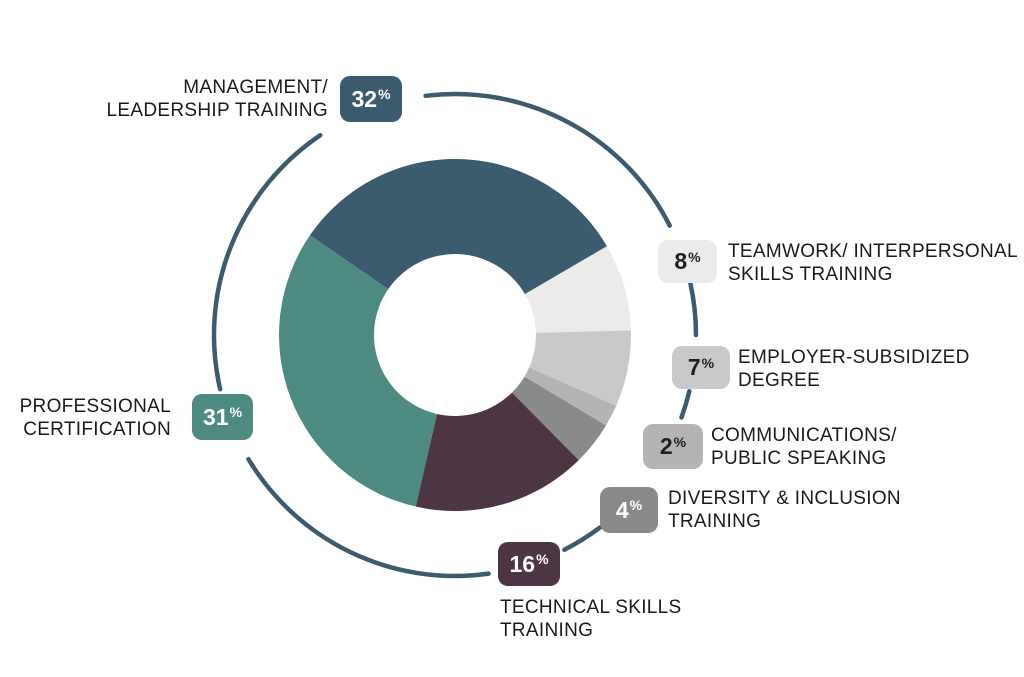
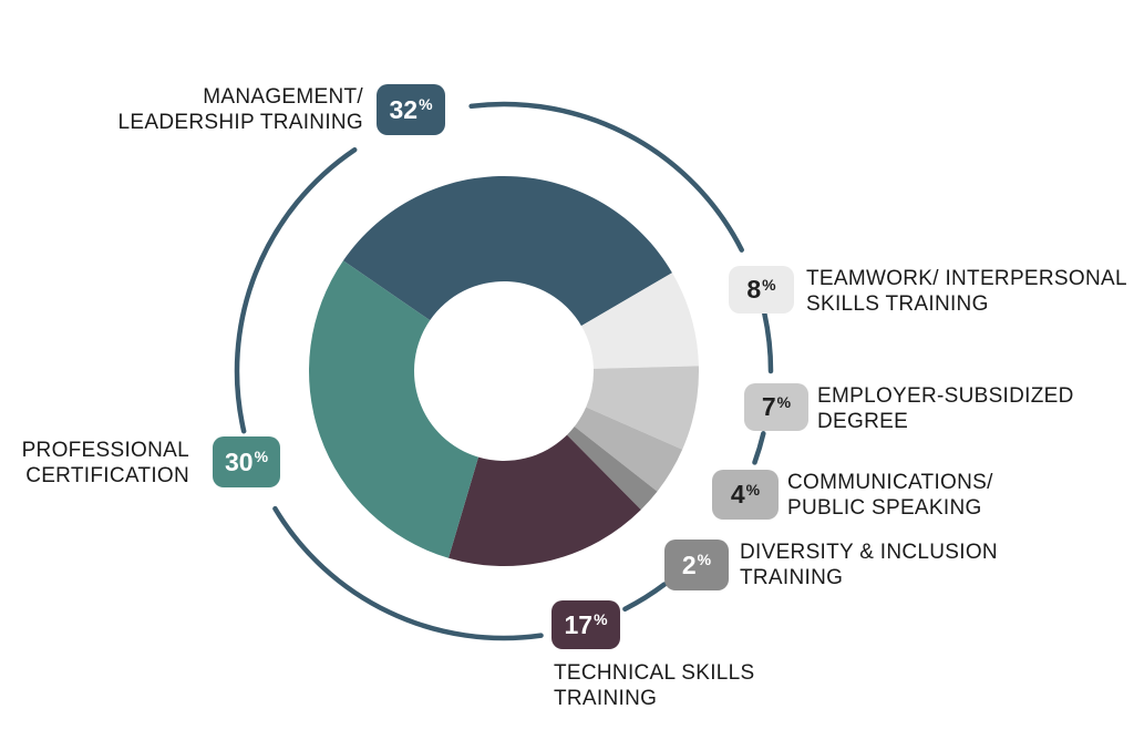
COMMUNICATIONS/ PUBLIC SPEAKING: 2 -> 4
DIVERSITY & INCLUSION TRAINING: 4 -> 2
TECHNICAL SKILLS TRAINING: 16 -> 17
PROFESSIONAL CERTIFICATION: 31 -> 30
